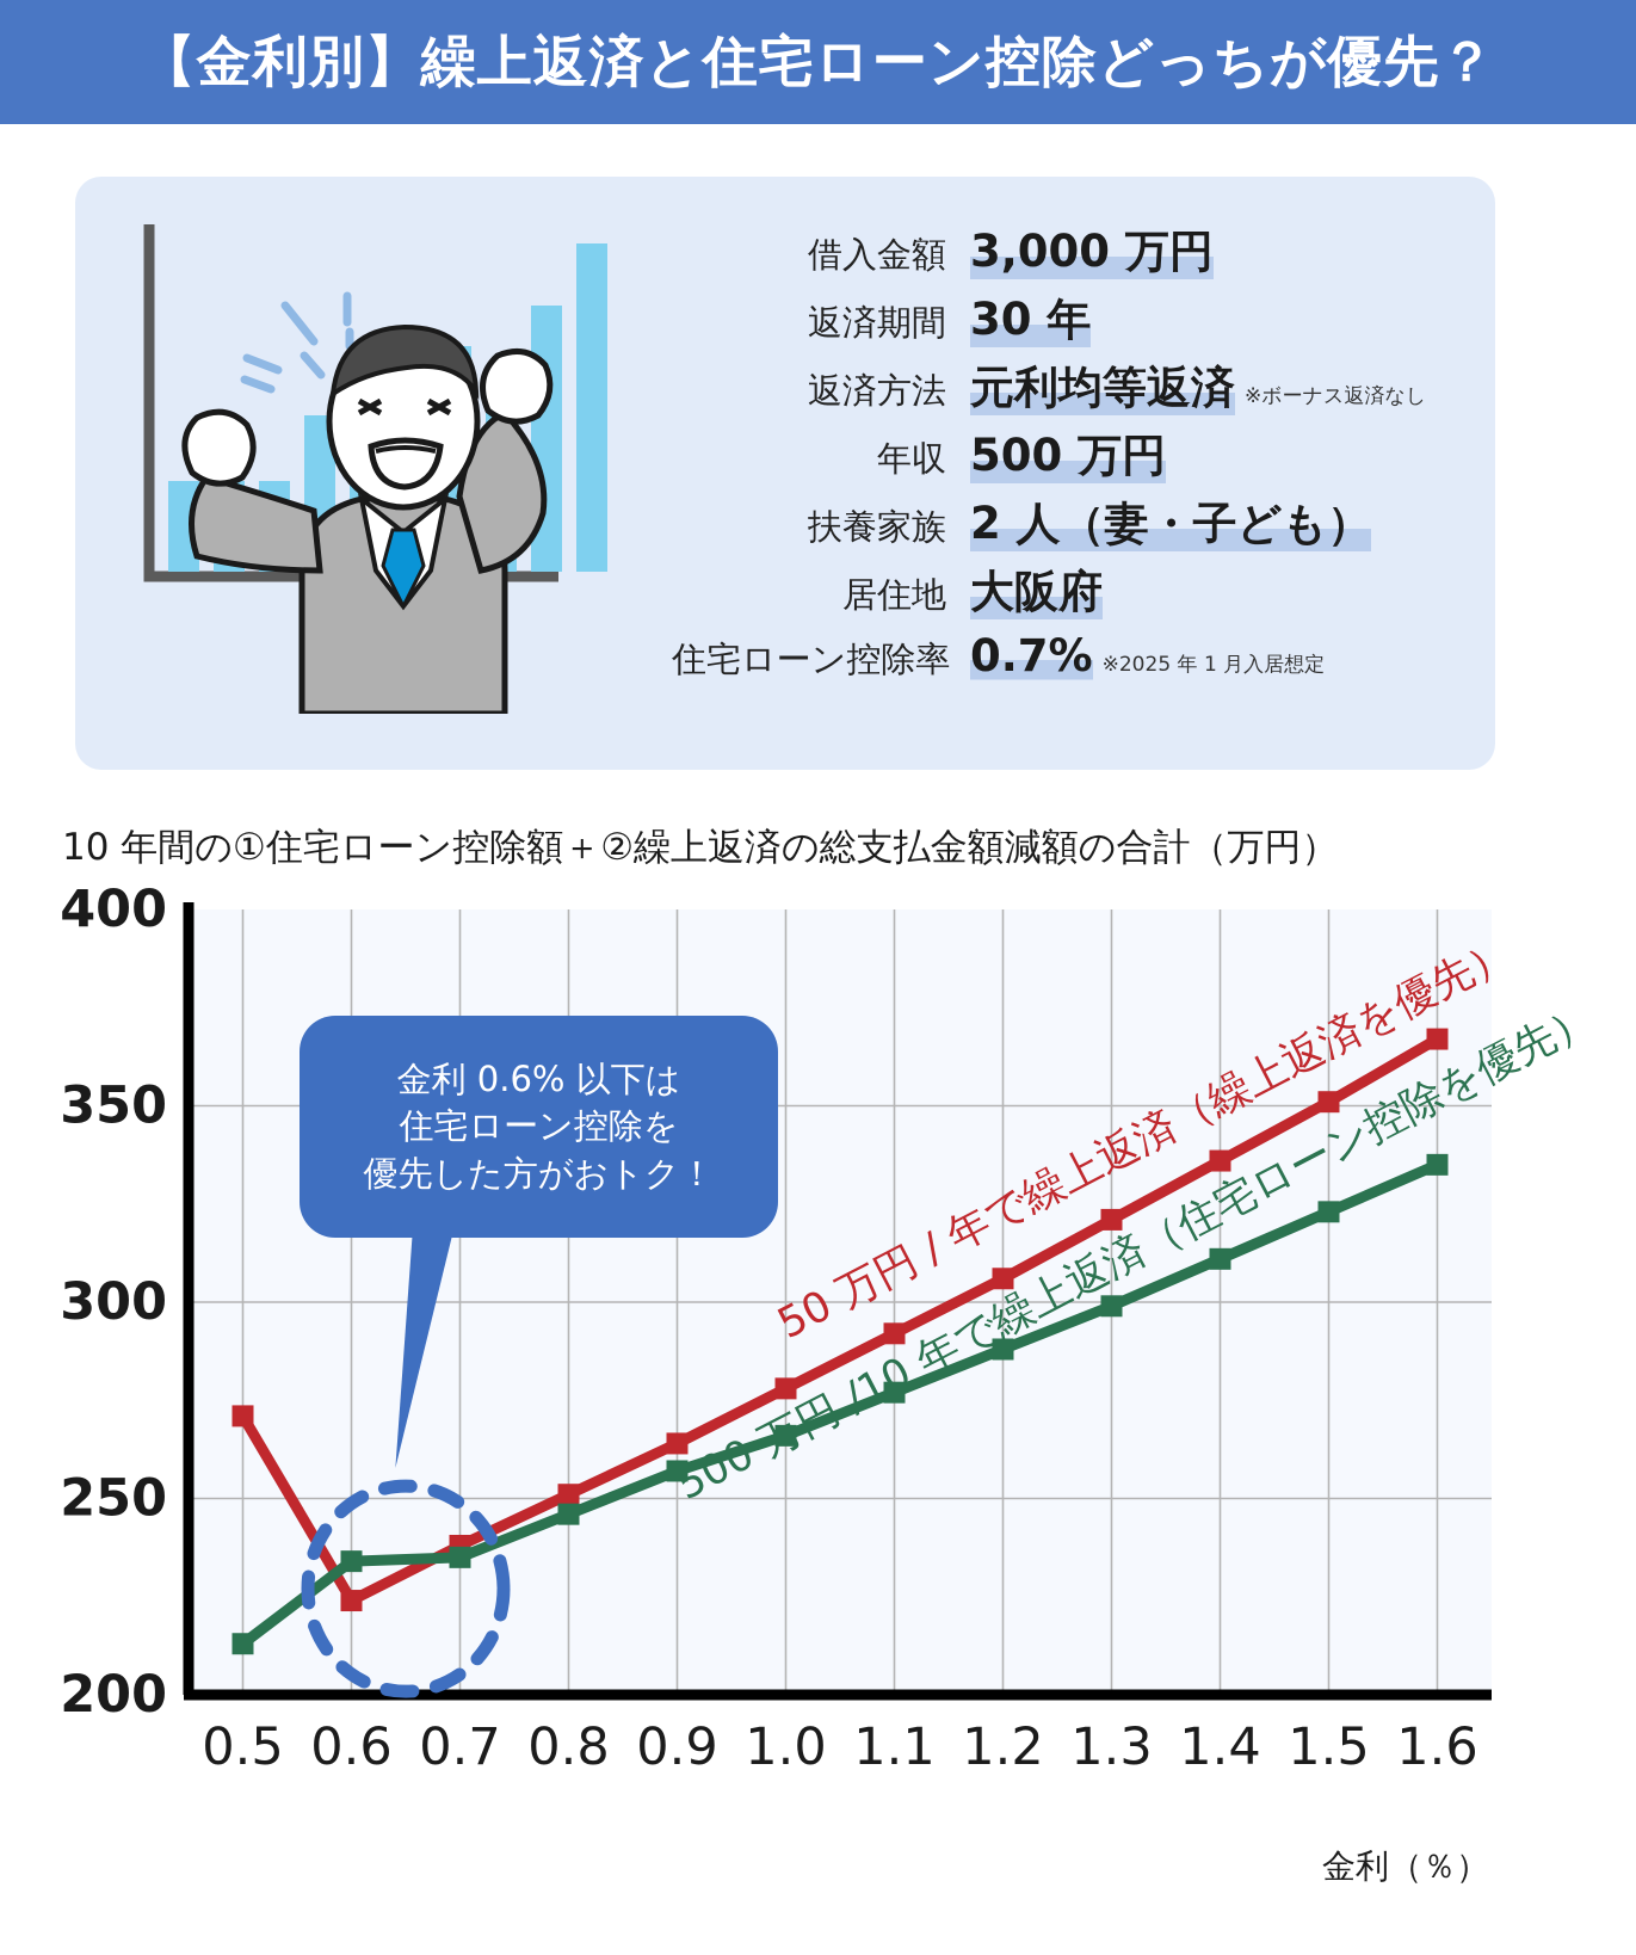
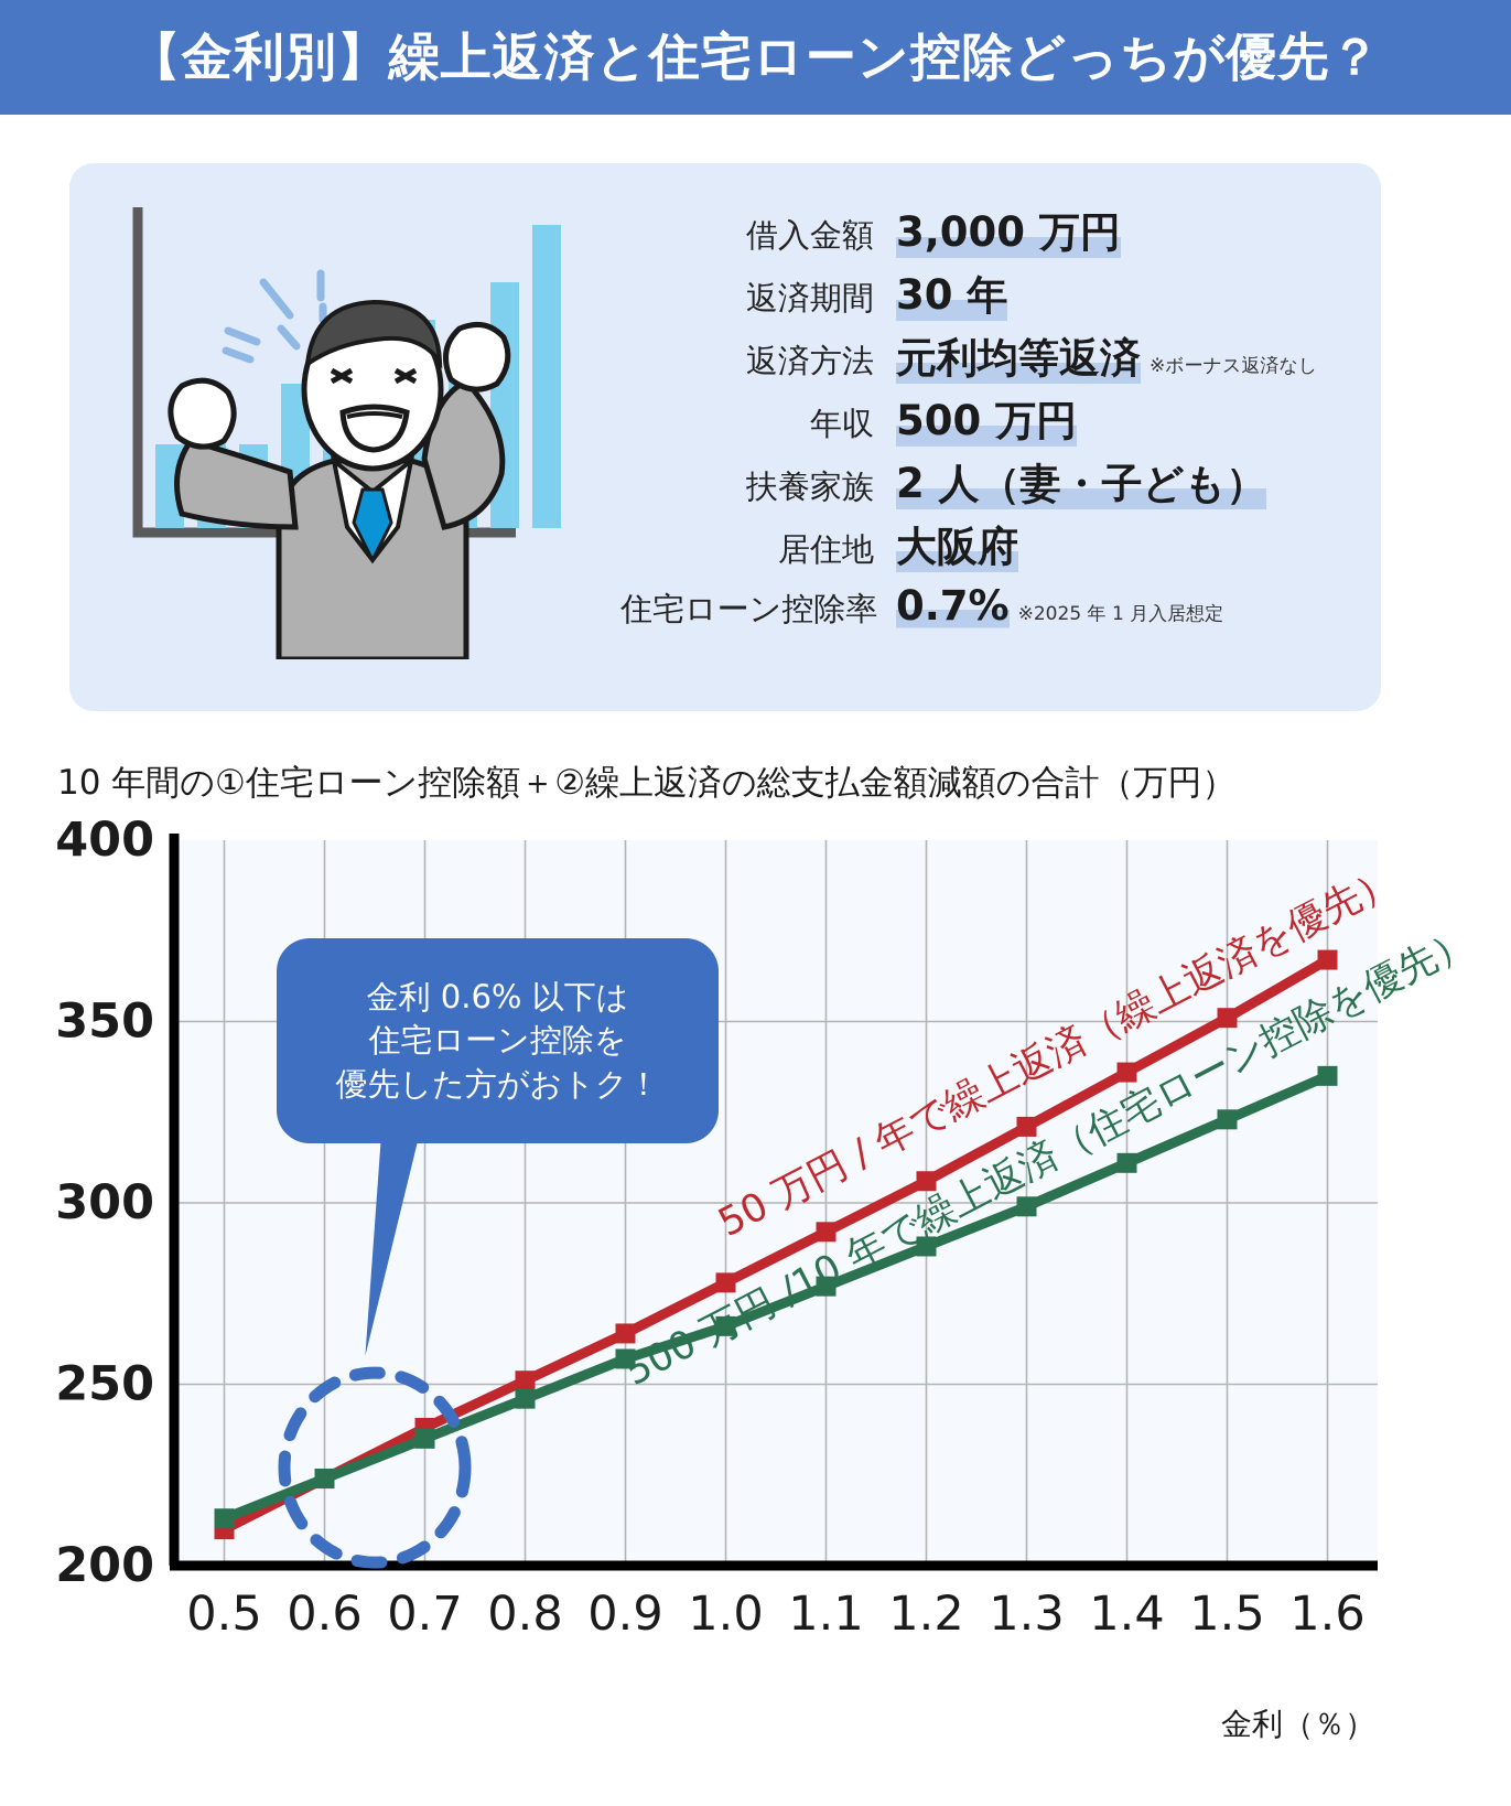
50 万円 / 年で繰上返済（繰上返済を優先）/0.5: 271 -> 210
500 万円 /10 年で繰上返済（住宅ローン控除を優先）/0.6: 234 -> 224
